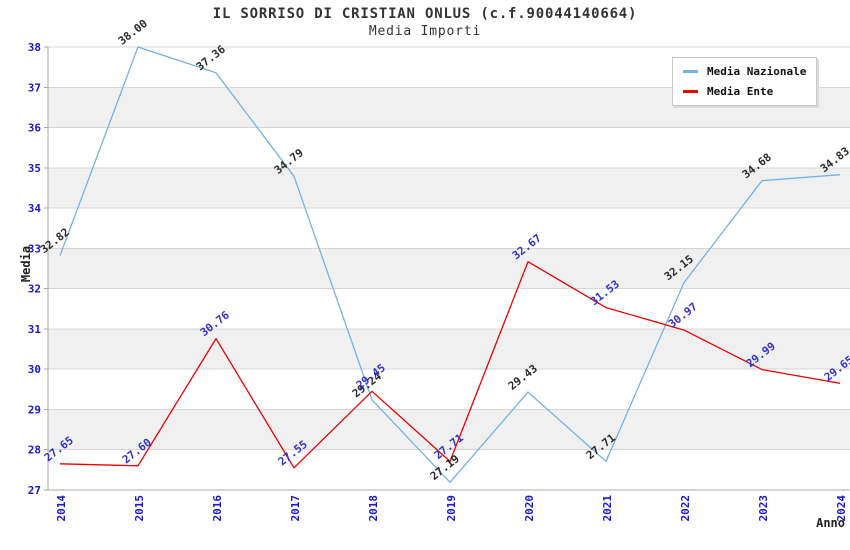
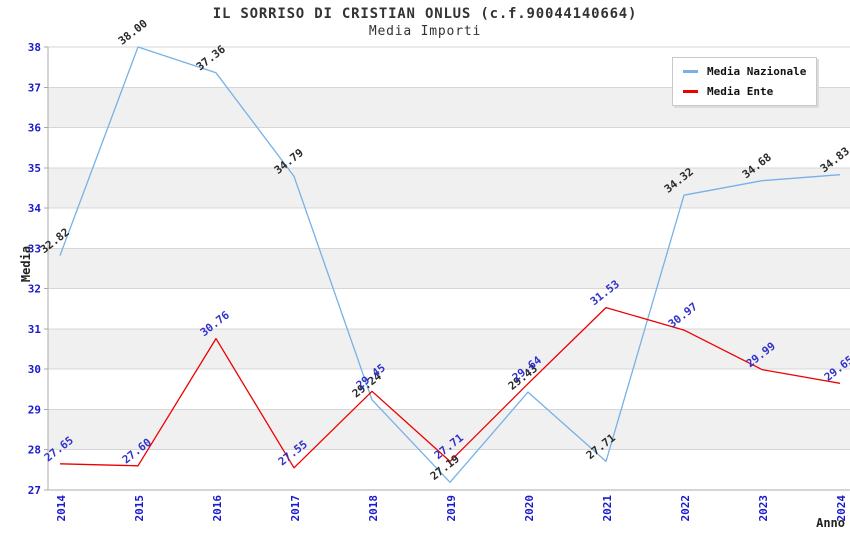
Media Ente/2020: 32.67 -> 29.64
Media Nazionale/2022: 32.15 -> 34.32
